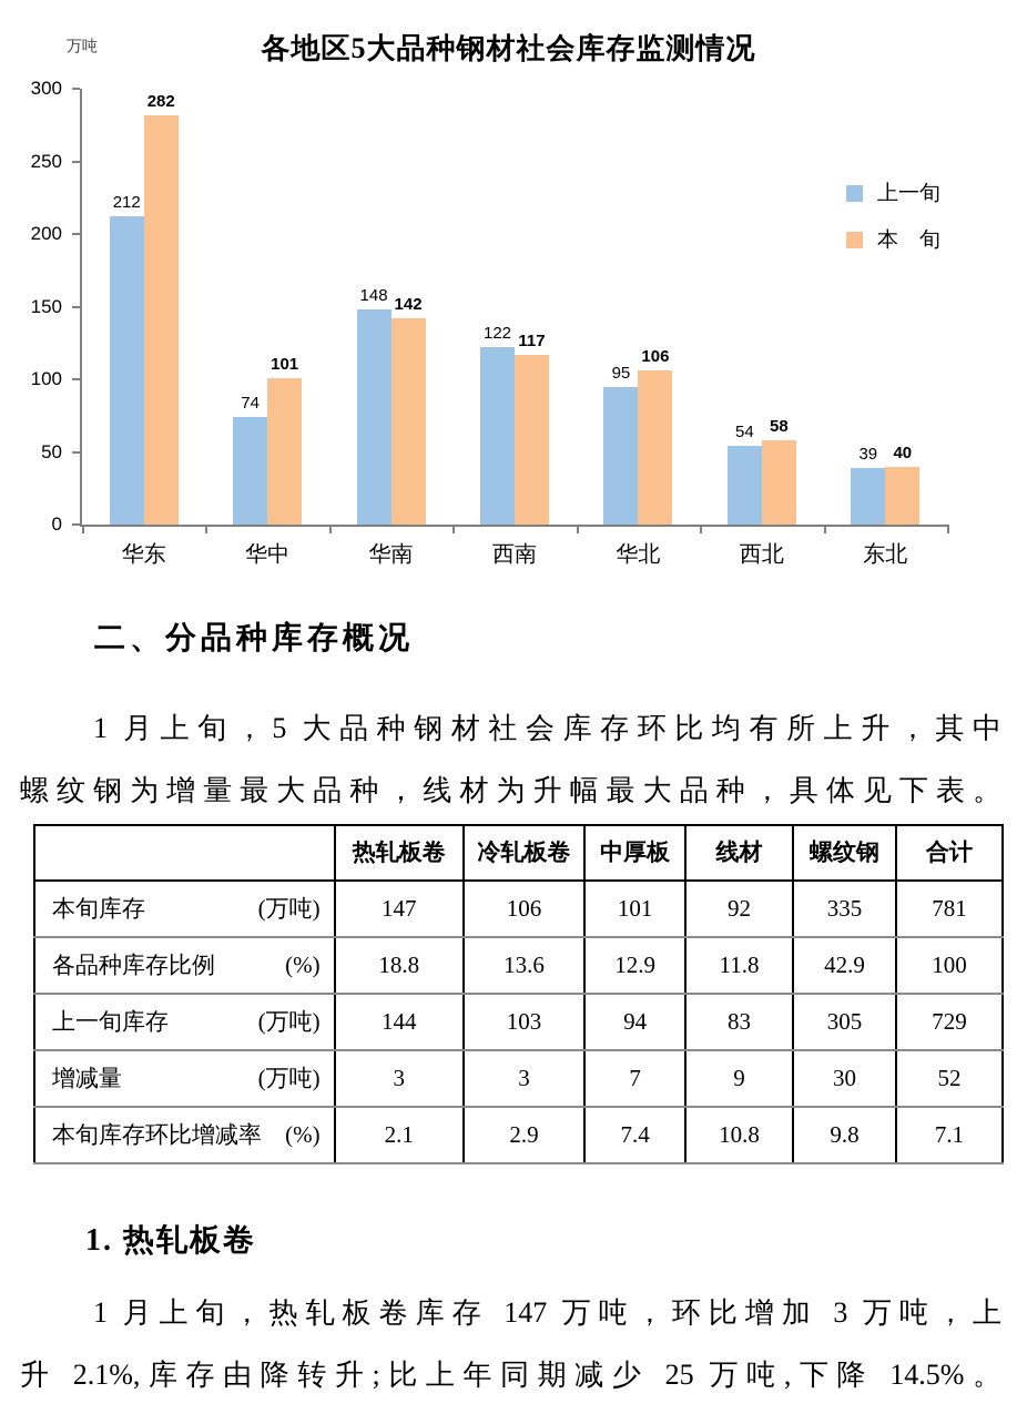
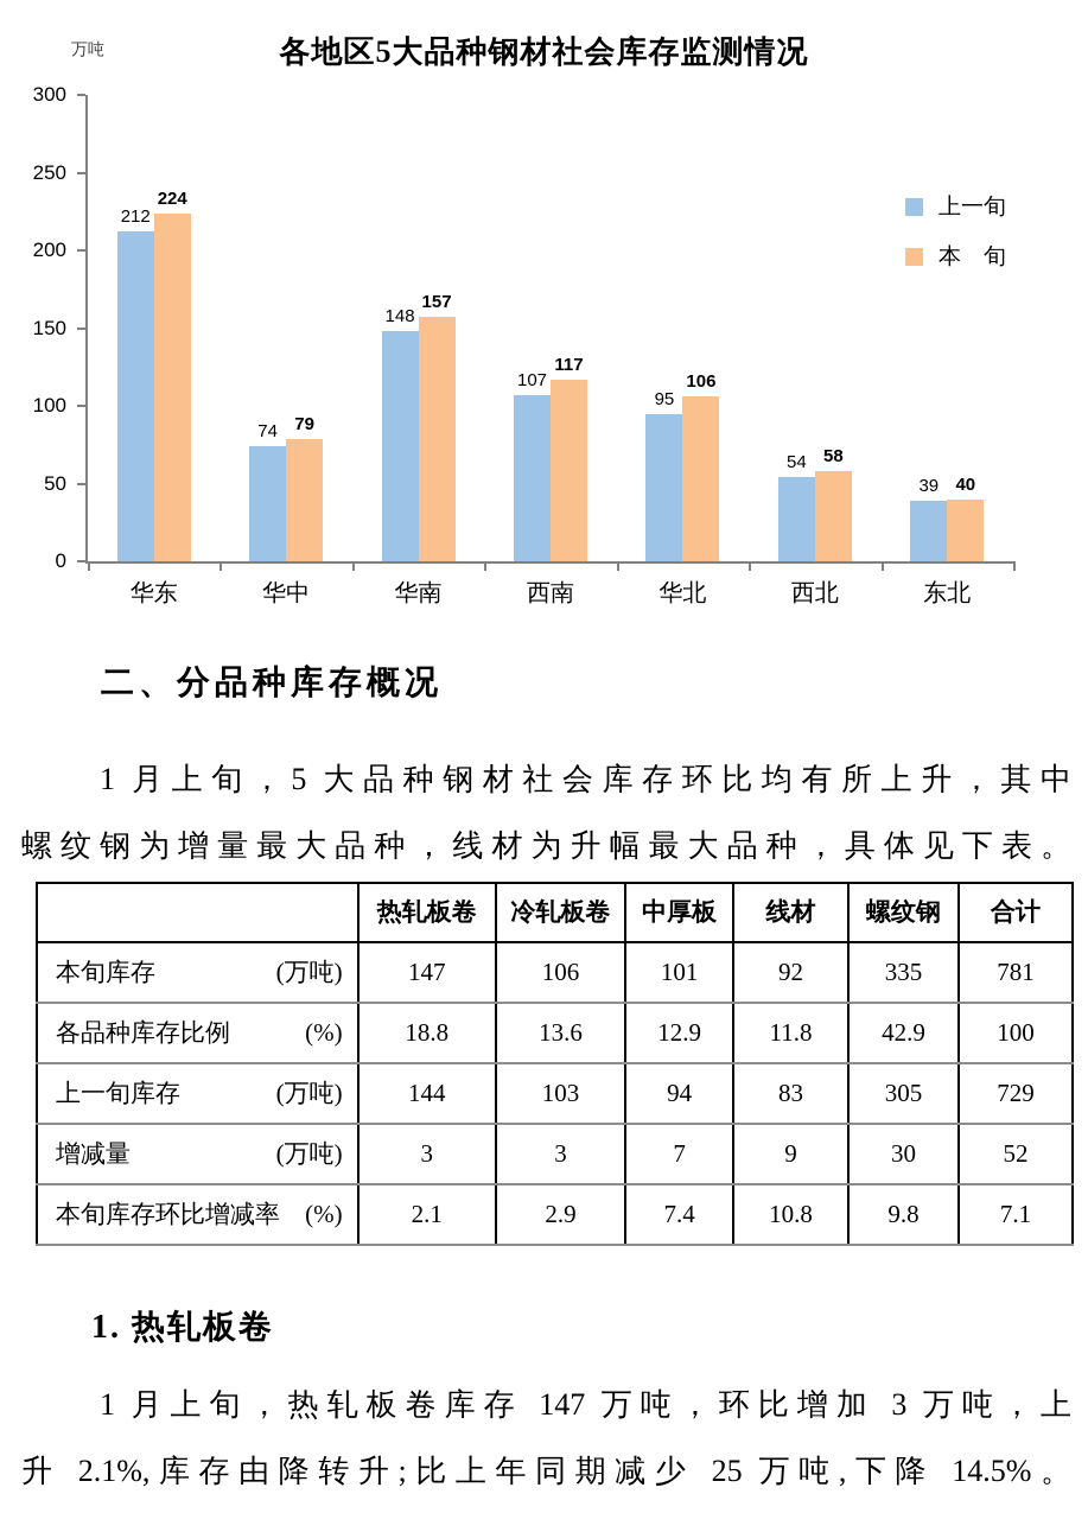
本 旬/华东: 282 -> 224
本 旬/华中: 101 -> 79
本 旬/华南: 142 -> 157
上一旬/西南: 122 -> 107
